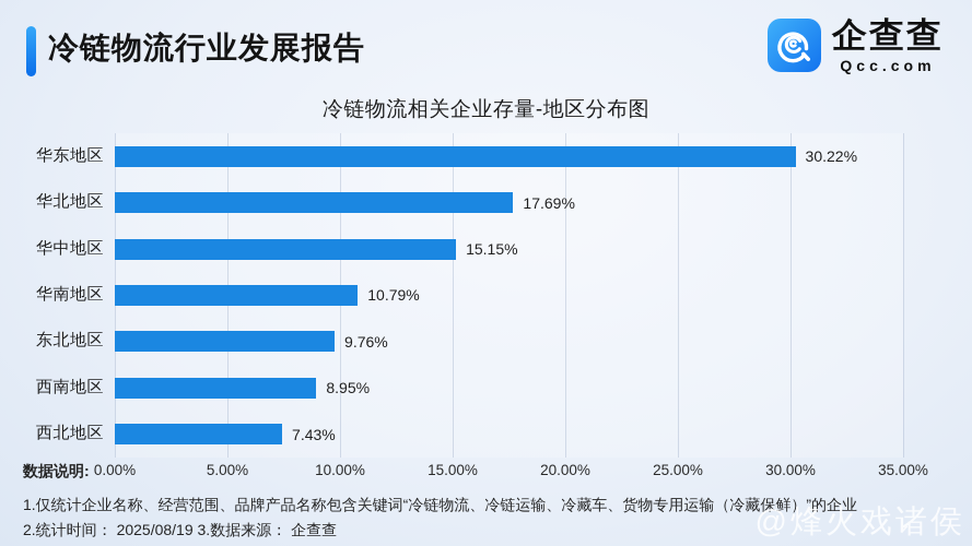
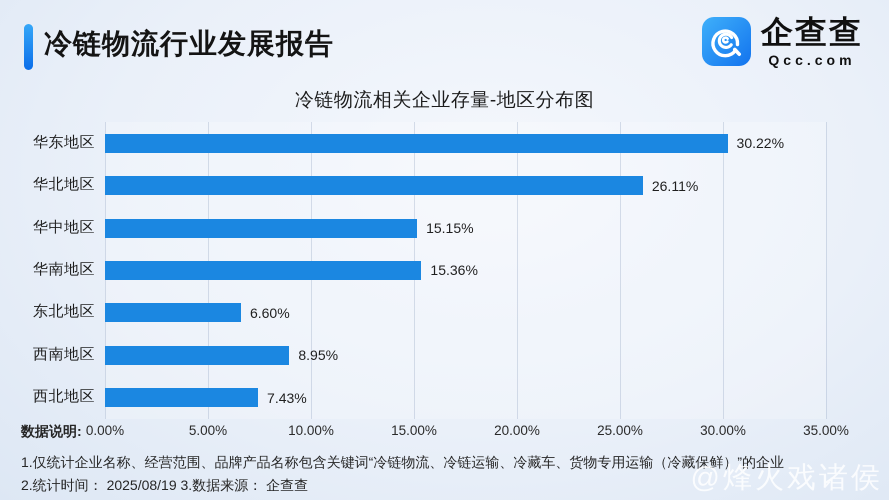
华北地区: 17.69% -> 26.11%
华南地区: 10.79% -> 15.36%
东北地区: 9.76% -> 6.60%
